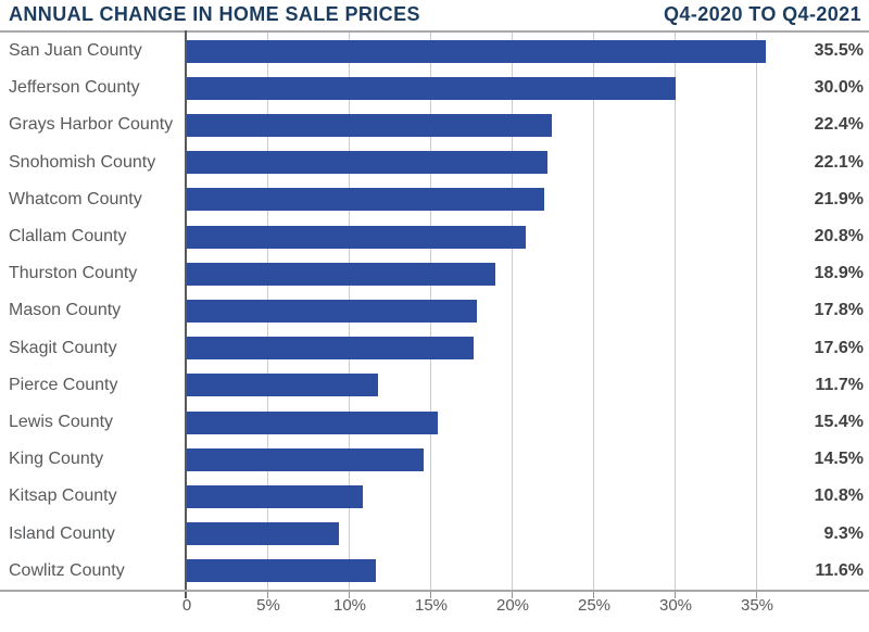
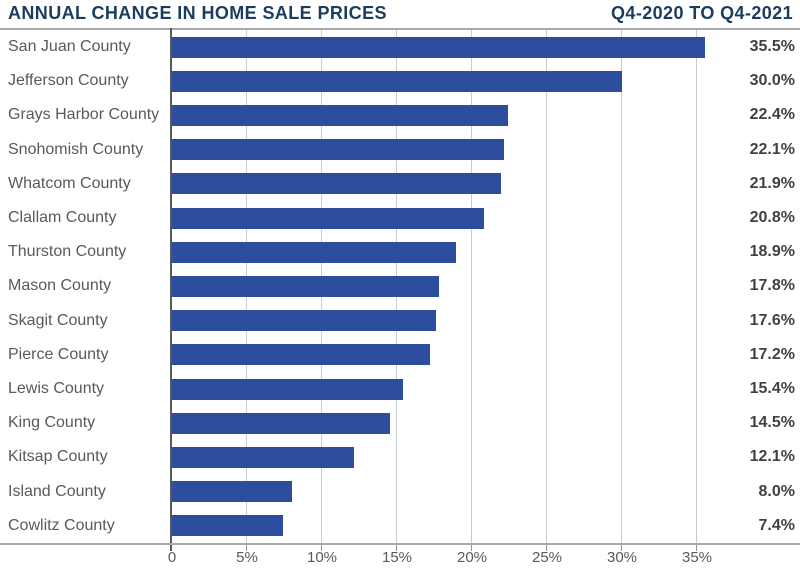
Pierce County: 11.7% -> 17.2%
Kitsap County: 10.8% -> 12.1%
Island County: 9.3% -> 8.0%
Cowlitz County: 11.6% -> 7.4%
